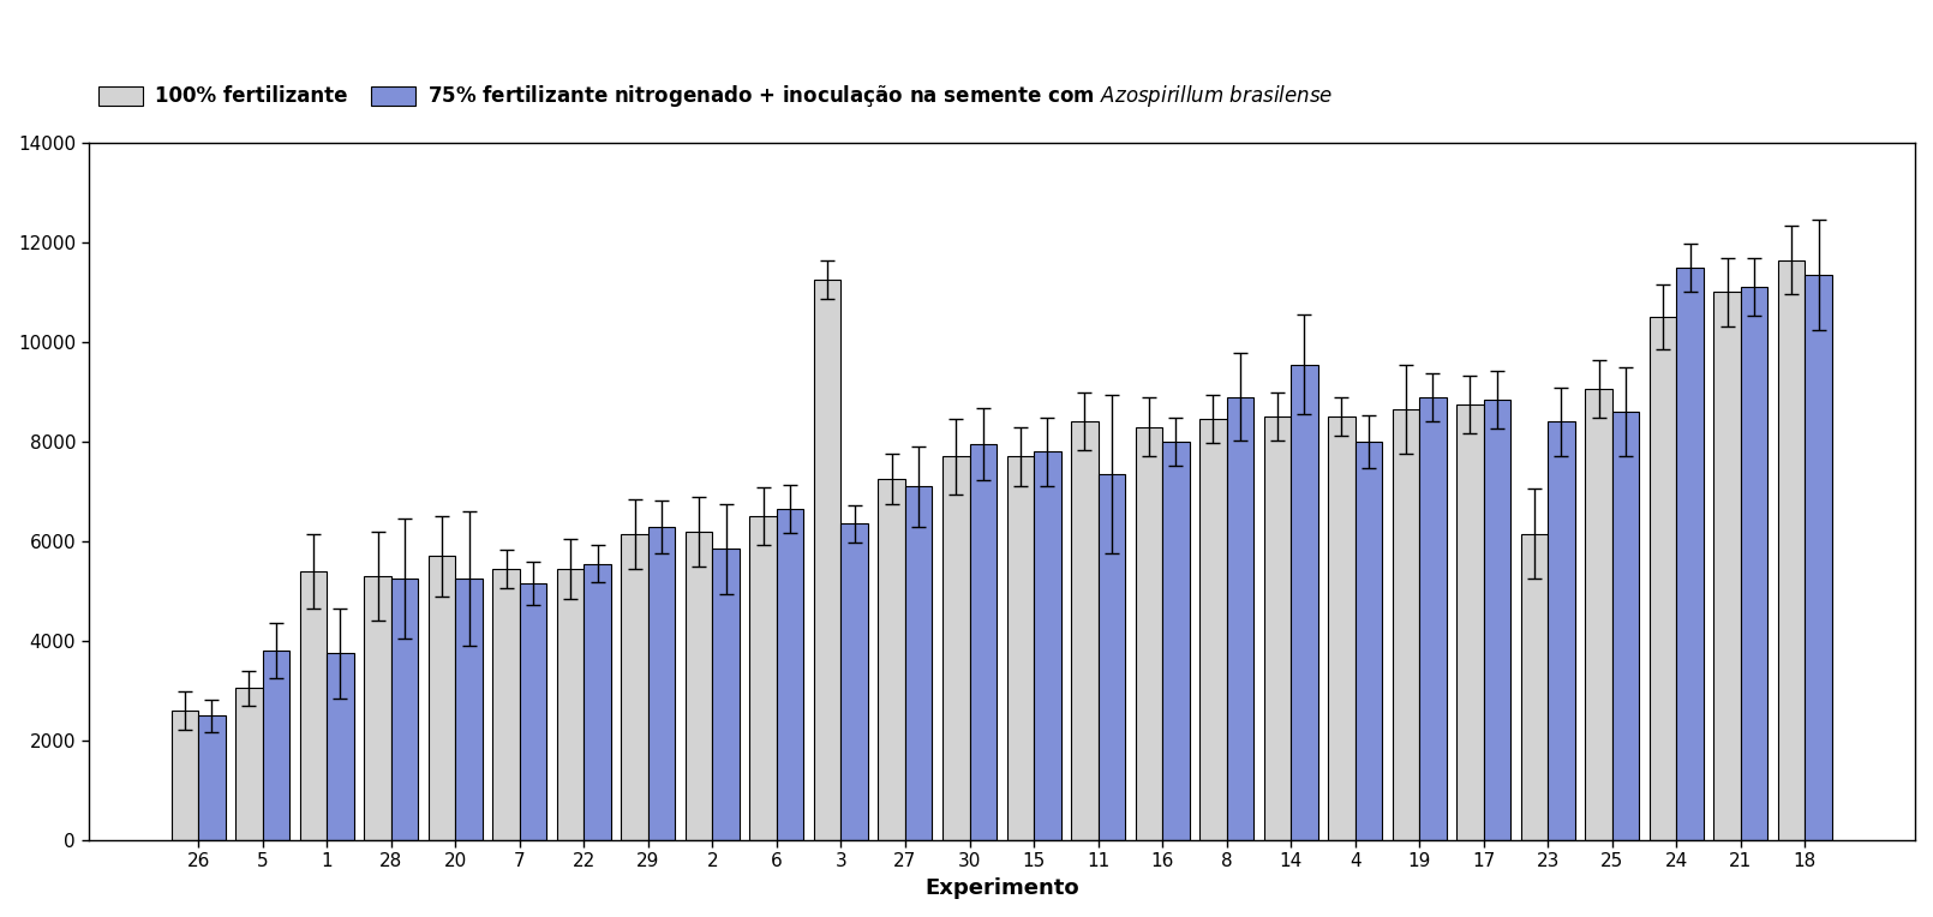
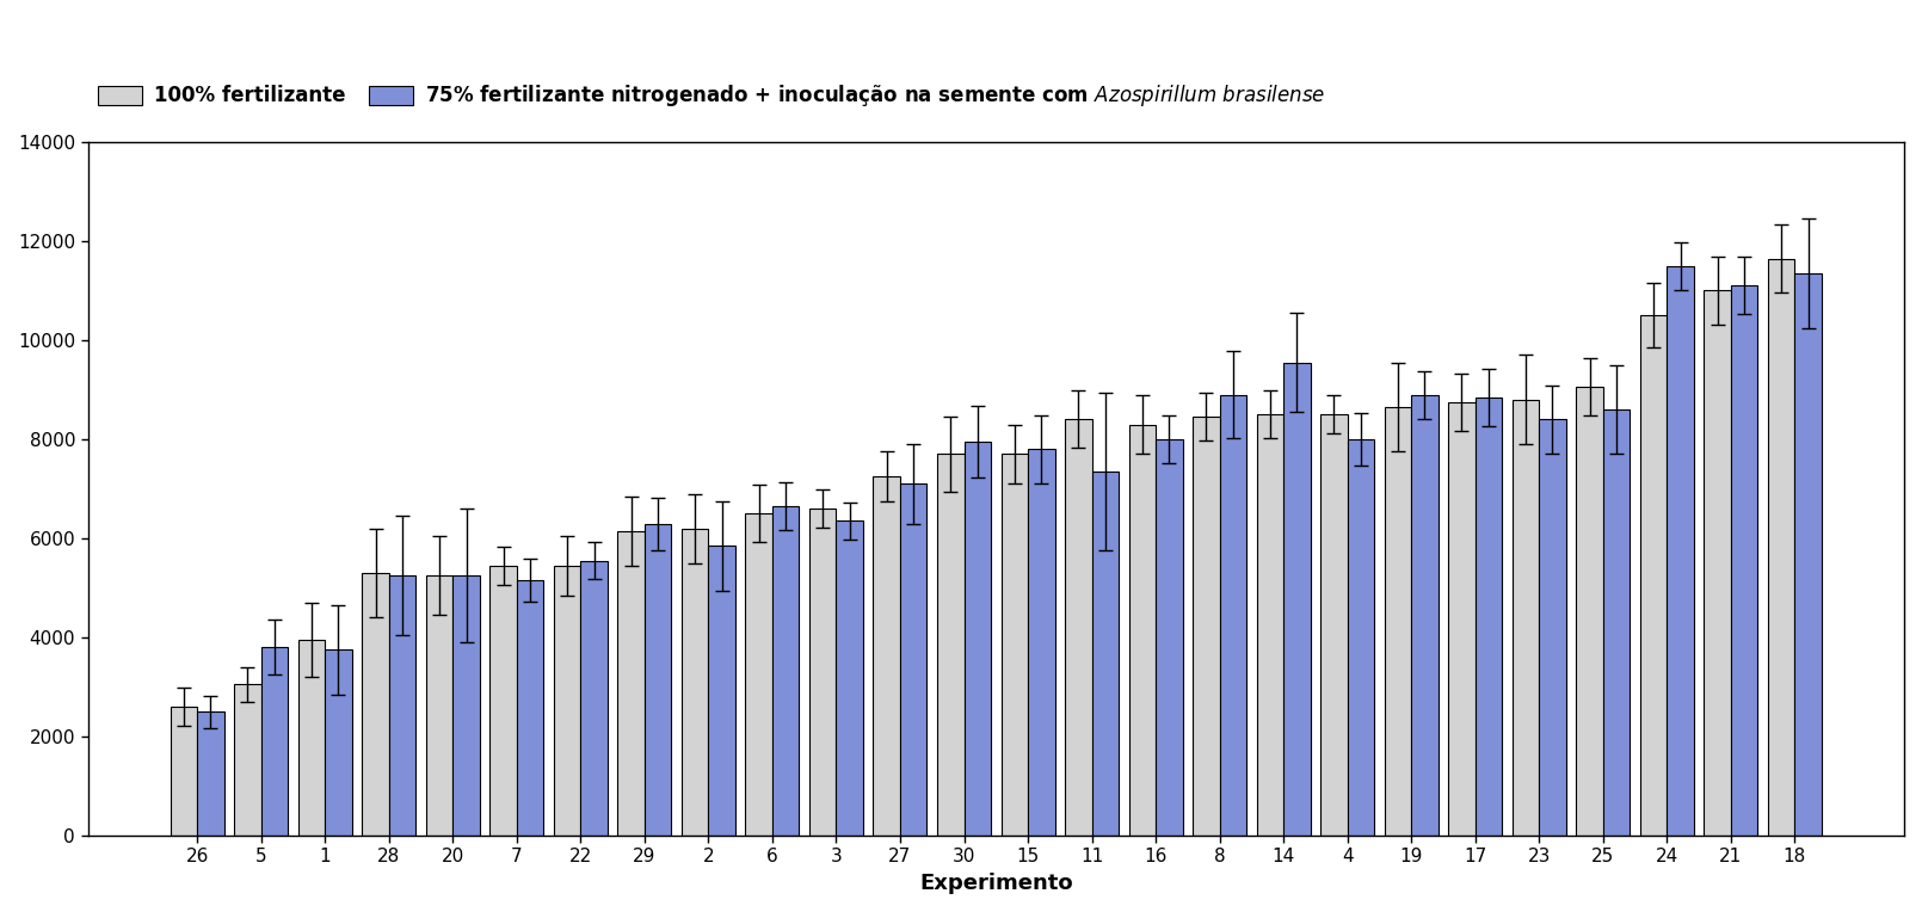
100% fertilizante/1: 5400 -> 3950
100% fertilizante/20: 5700 -> 5250
100% fertilizante/3: 11250 -> 6600
100% fertilizante/23: 6150 -> 8800
